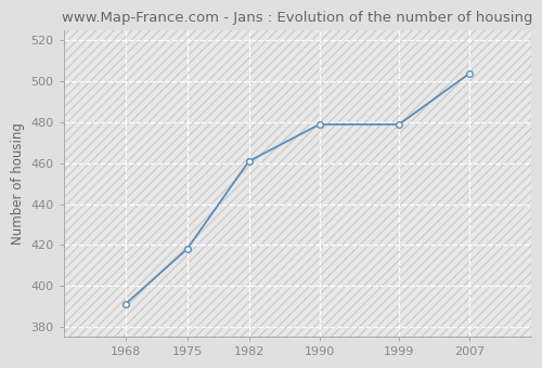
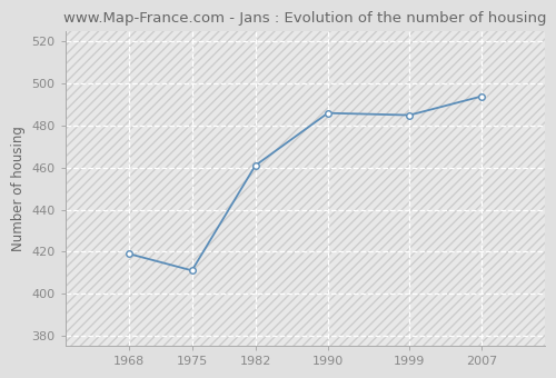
1968: 391 -> 419
1975: 418 -> 411
1990: 479 -> 486
1999: 479 -> 485
2007: 504 -> 494
